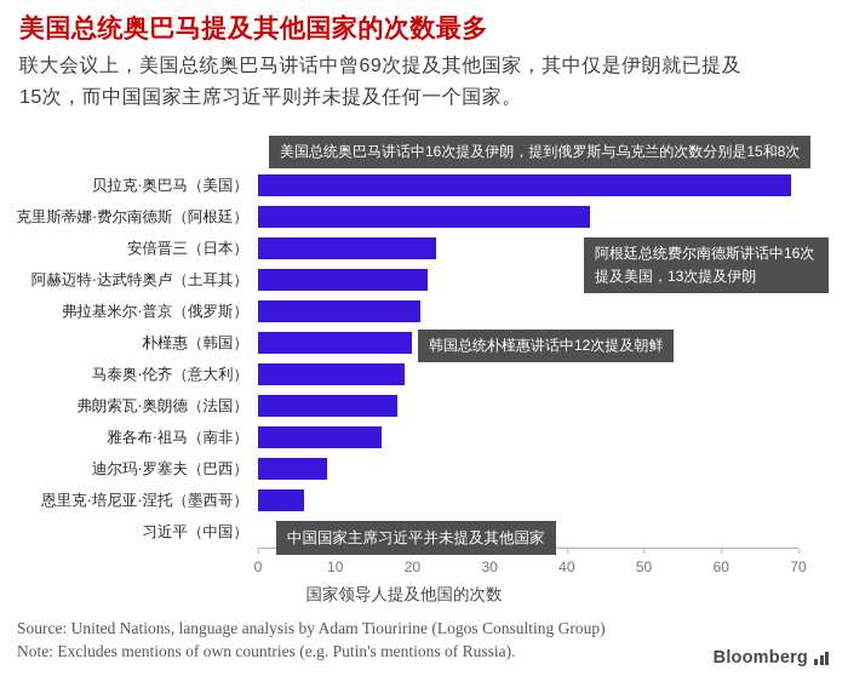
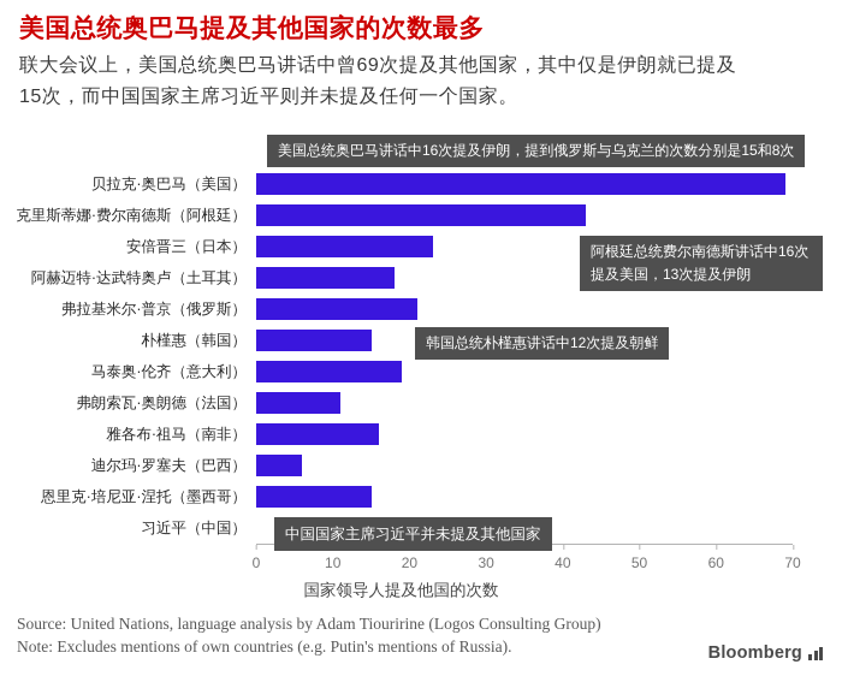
阿赫迈特·达武特奥卢（土耳其）: 22 -> 18
朴槿惠（韩国）: 20 -> 15
弗朗索瓦·奥朗德（法国）: 18 -> 11
迪尔玛·罗塞夫（巴西）: 9 -> 6
恩里克·培尼亚·涅托（墨西哥）: 6 -> 15
